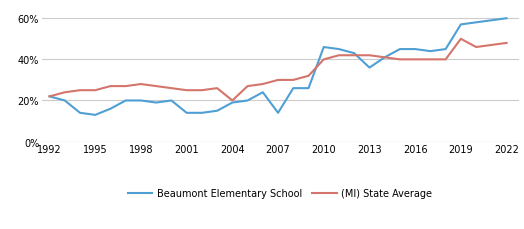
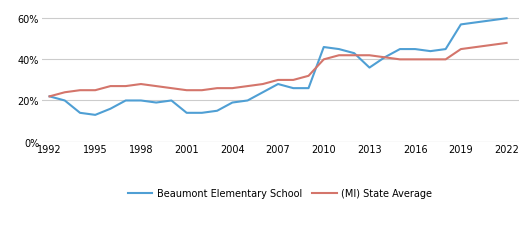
(MI) State Average/2004: 20% -> 26%
Beaumont Elementary School/2007: 14% -> 28%
(MI) State Average/2019: 50% -> 45%
